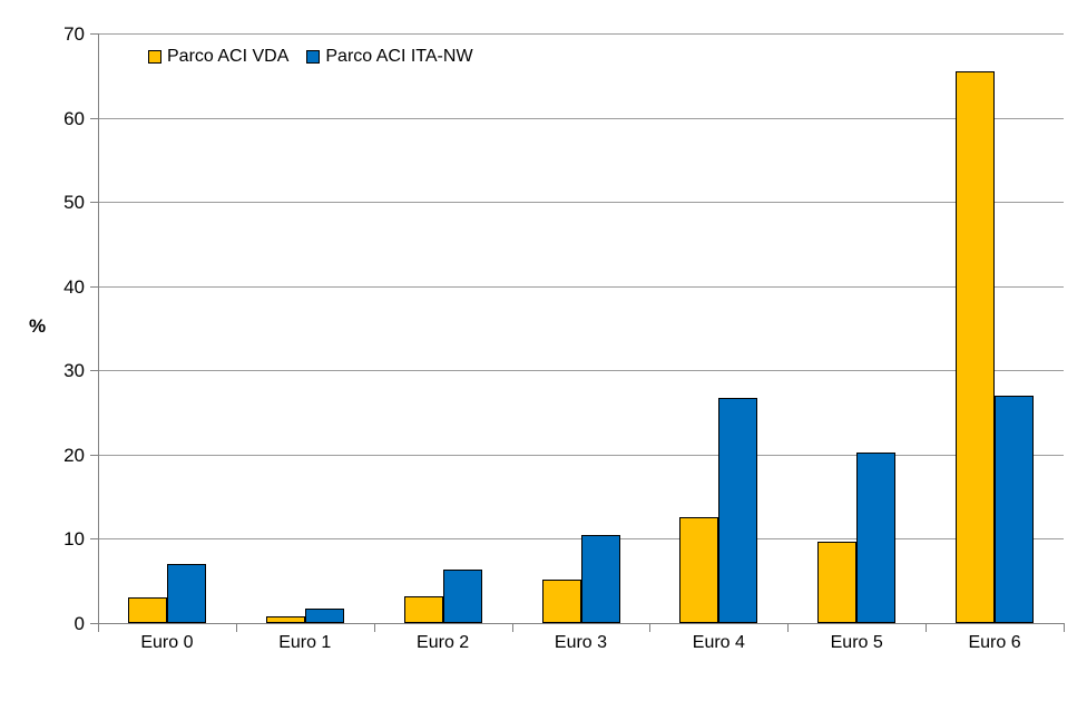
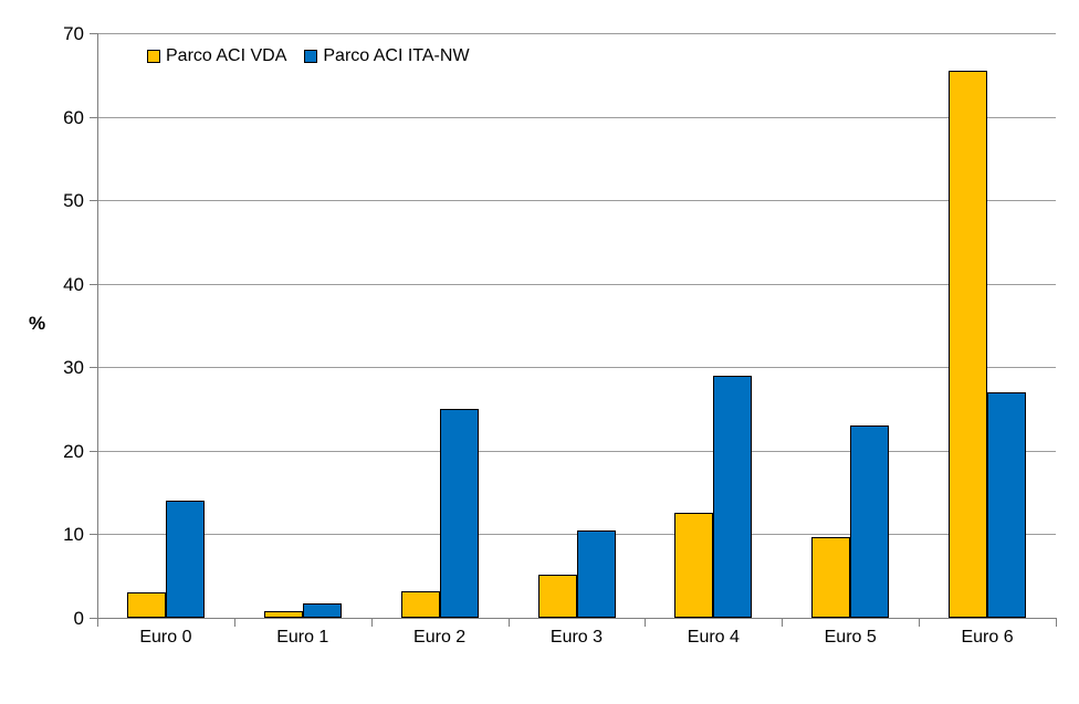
Parco ACI ITA-NW/Euro 0: 7 -> 14
Parco ACI ITA-NW/Euro 2: 6 -> 25
Parco ACI ITA-NW/Euro 4: 27 -> 29
Parco ACI ITA-NW/Euro 5: 20 -> 23
